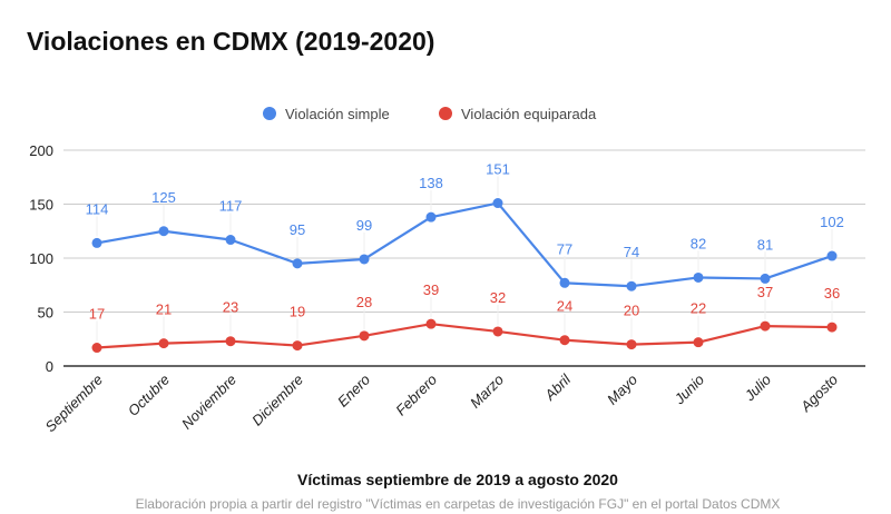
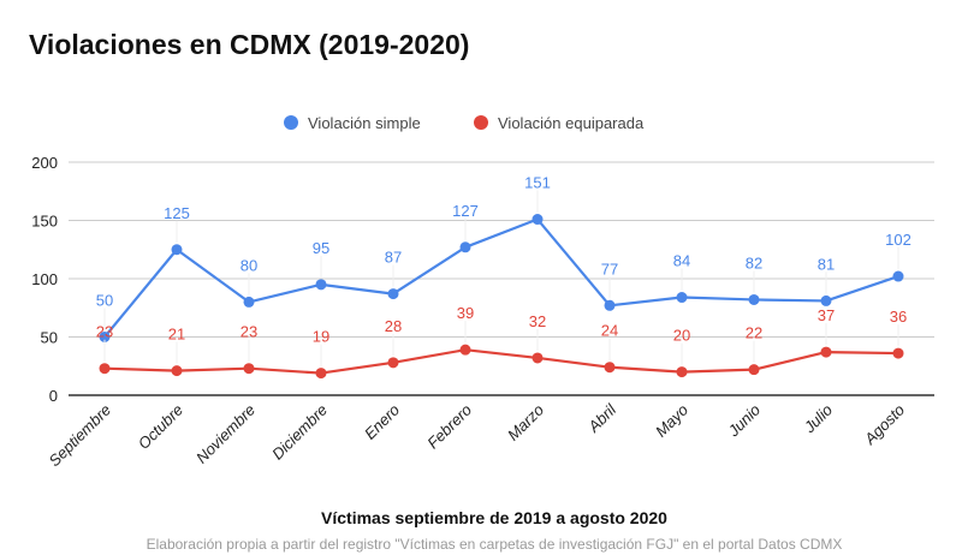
Violación simple/Septiembre: 114 -> 50
Violación equiparada/Septiembre: 17 -> 23
Violación simple/Noviembre: 117 -> 80
Violación simple/Enero: 99 -> 87
Violación simple/Febrero: 138 -> 127
Violación simple/Mayo: 74 -> 84
